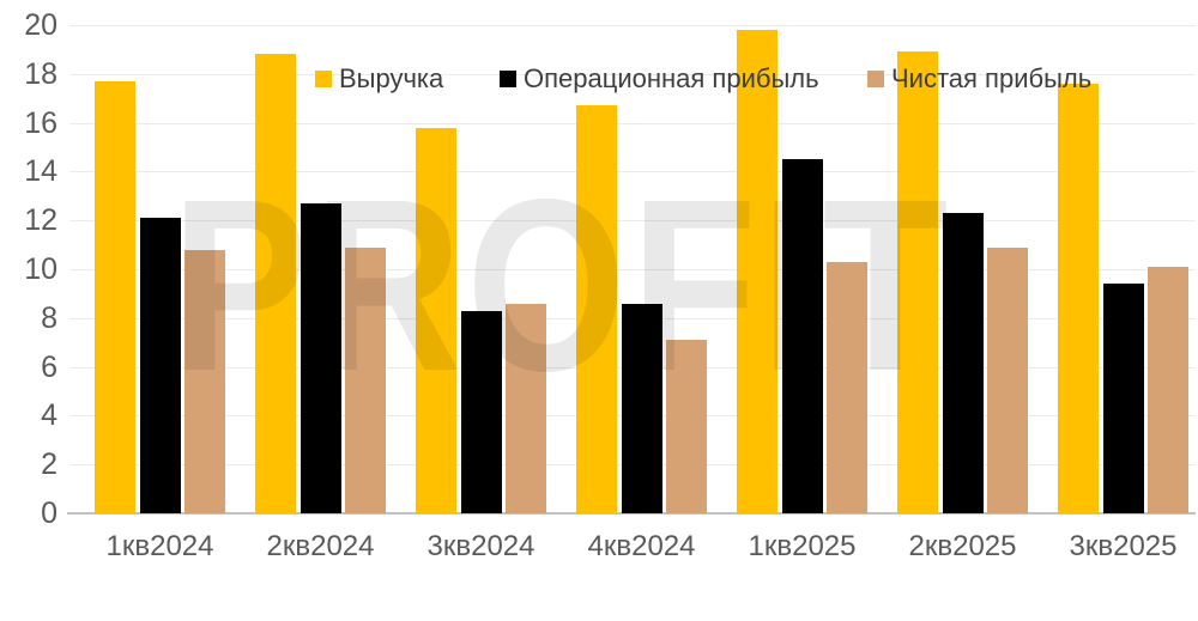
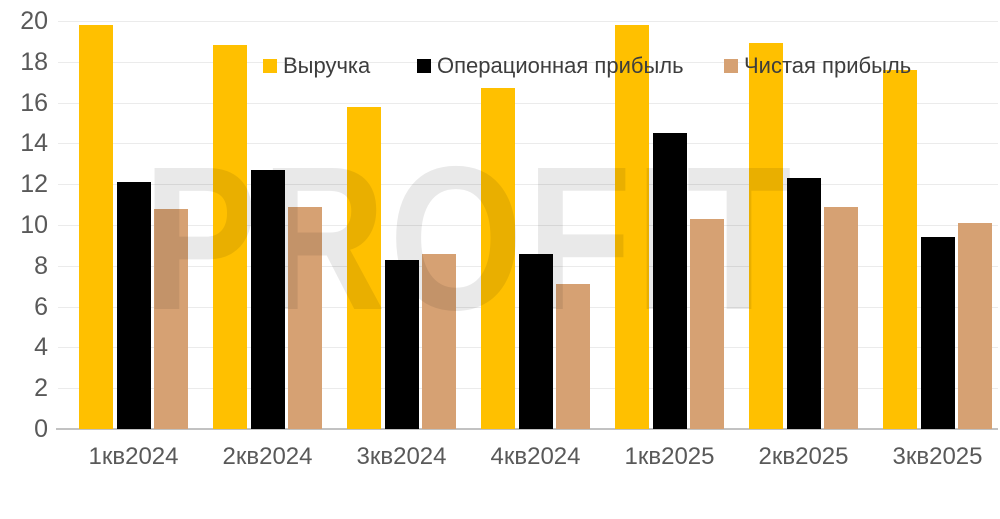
Выручка/1кв2024: 17.7 -> 19.8
